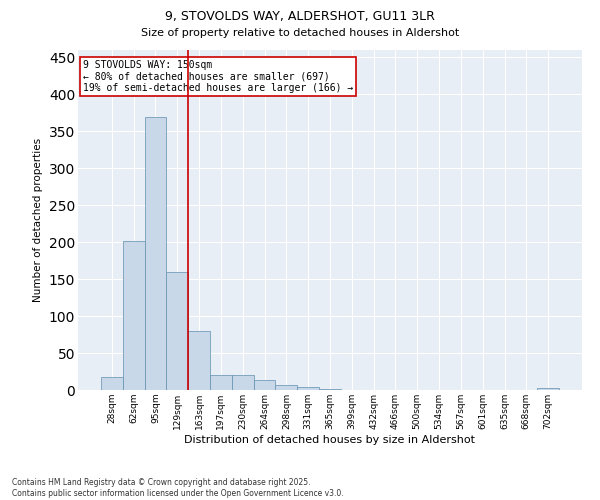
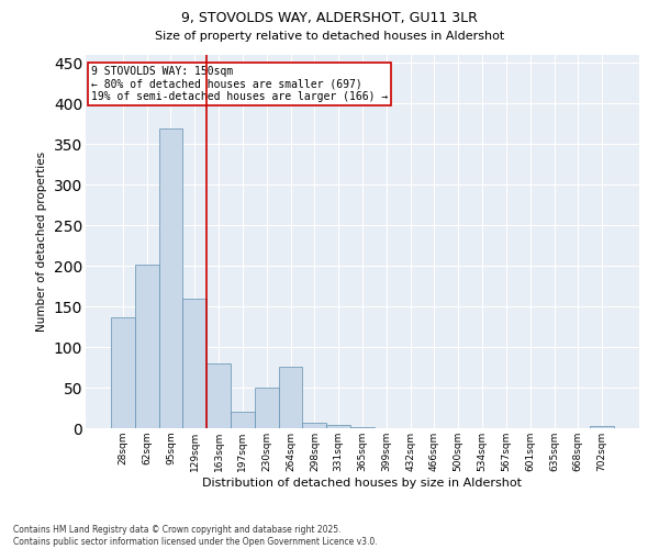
28sqm: 18 -> 136
230sqm: 20 -> 50
264sqm: 13 -> 76
